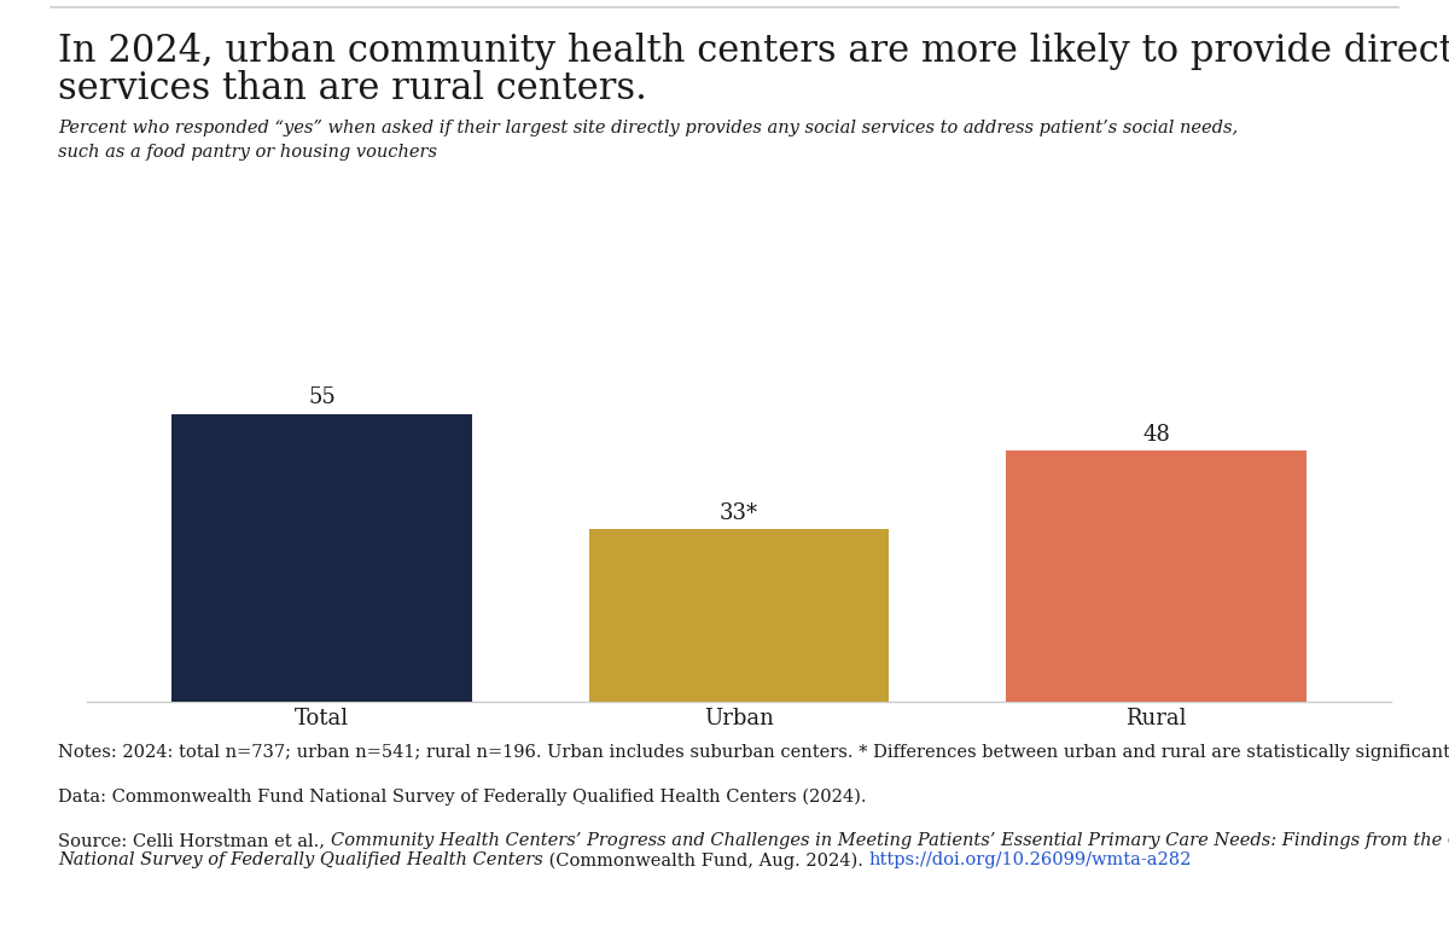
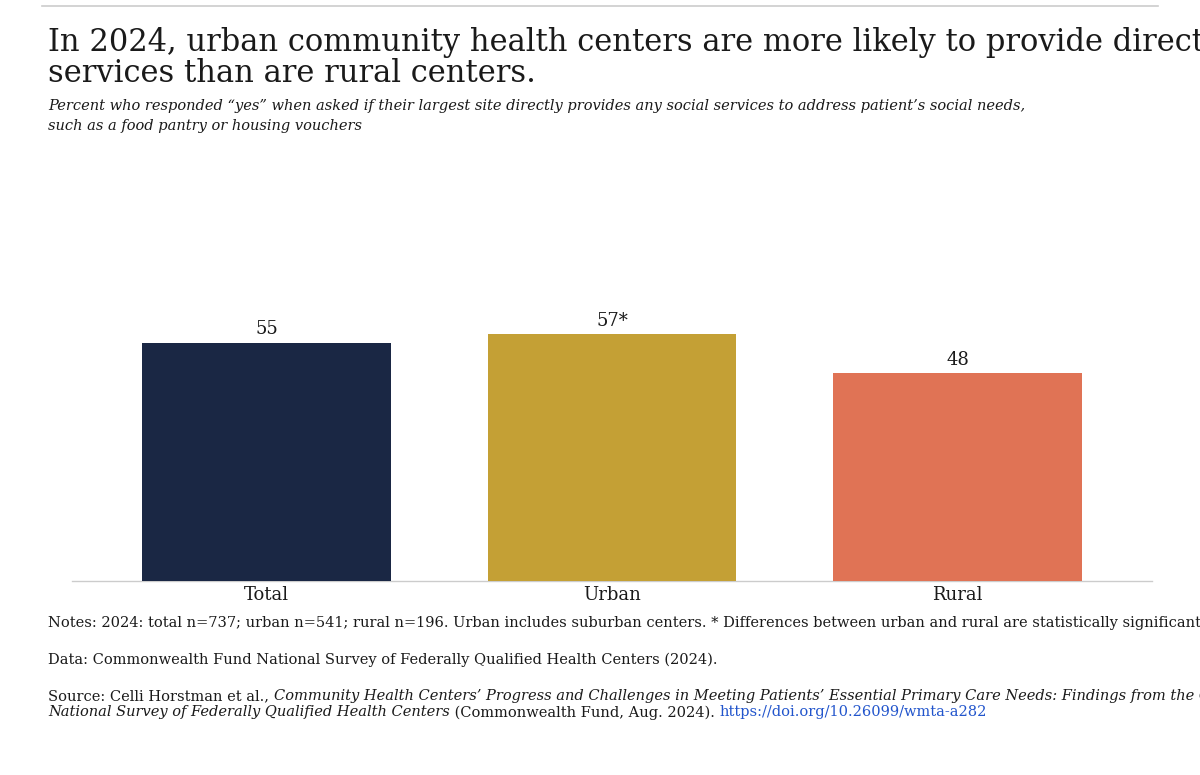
Urban: 33* -> 57*
